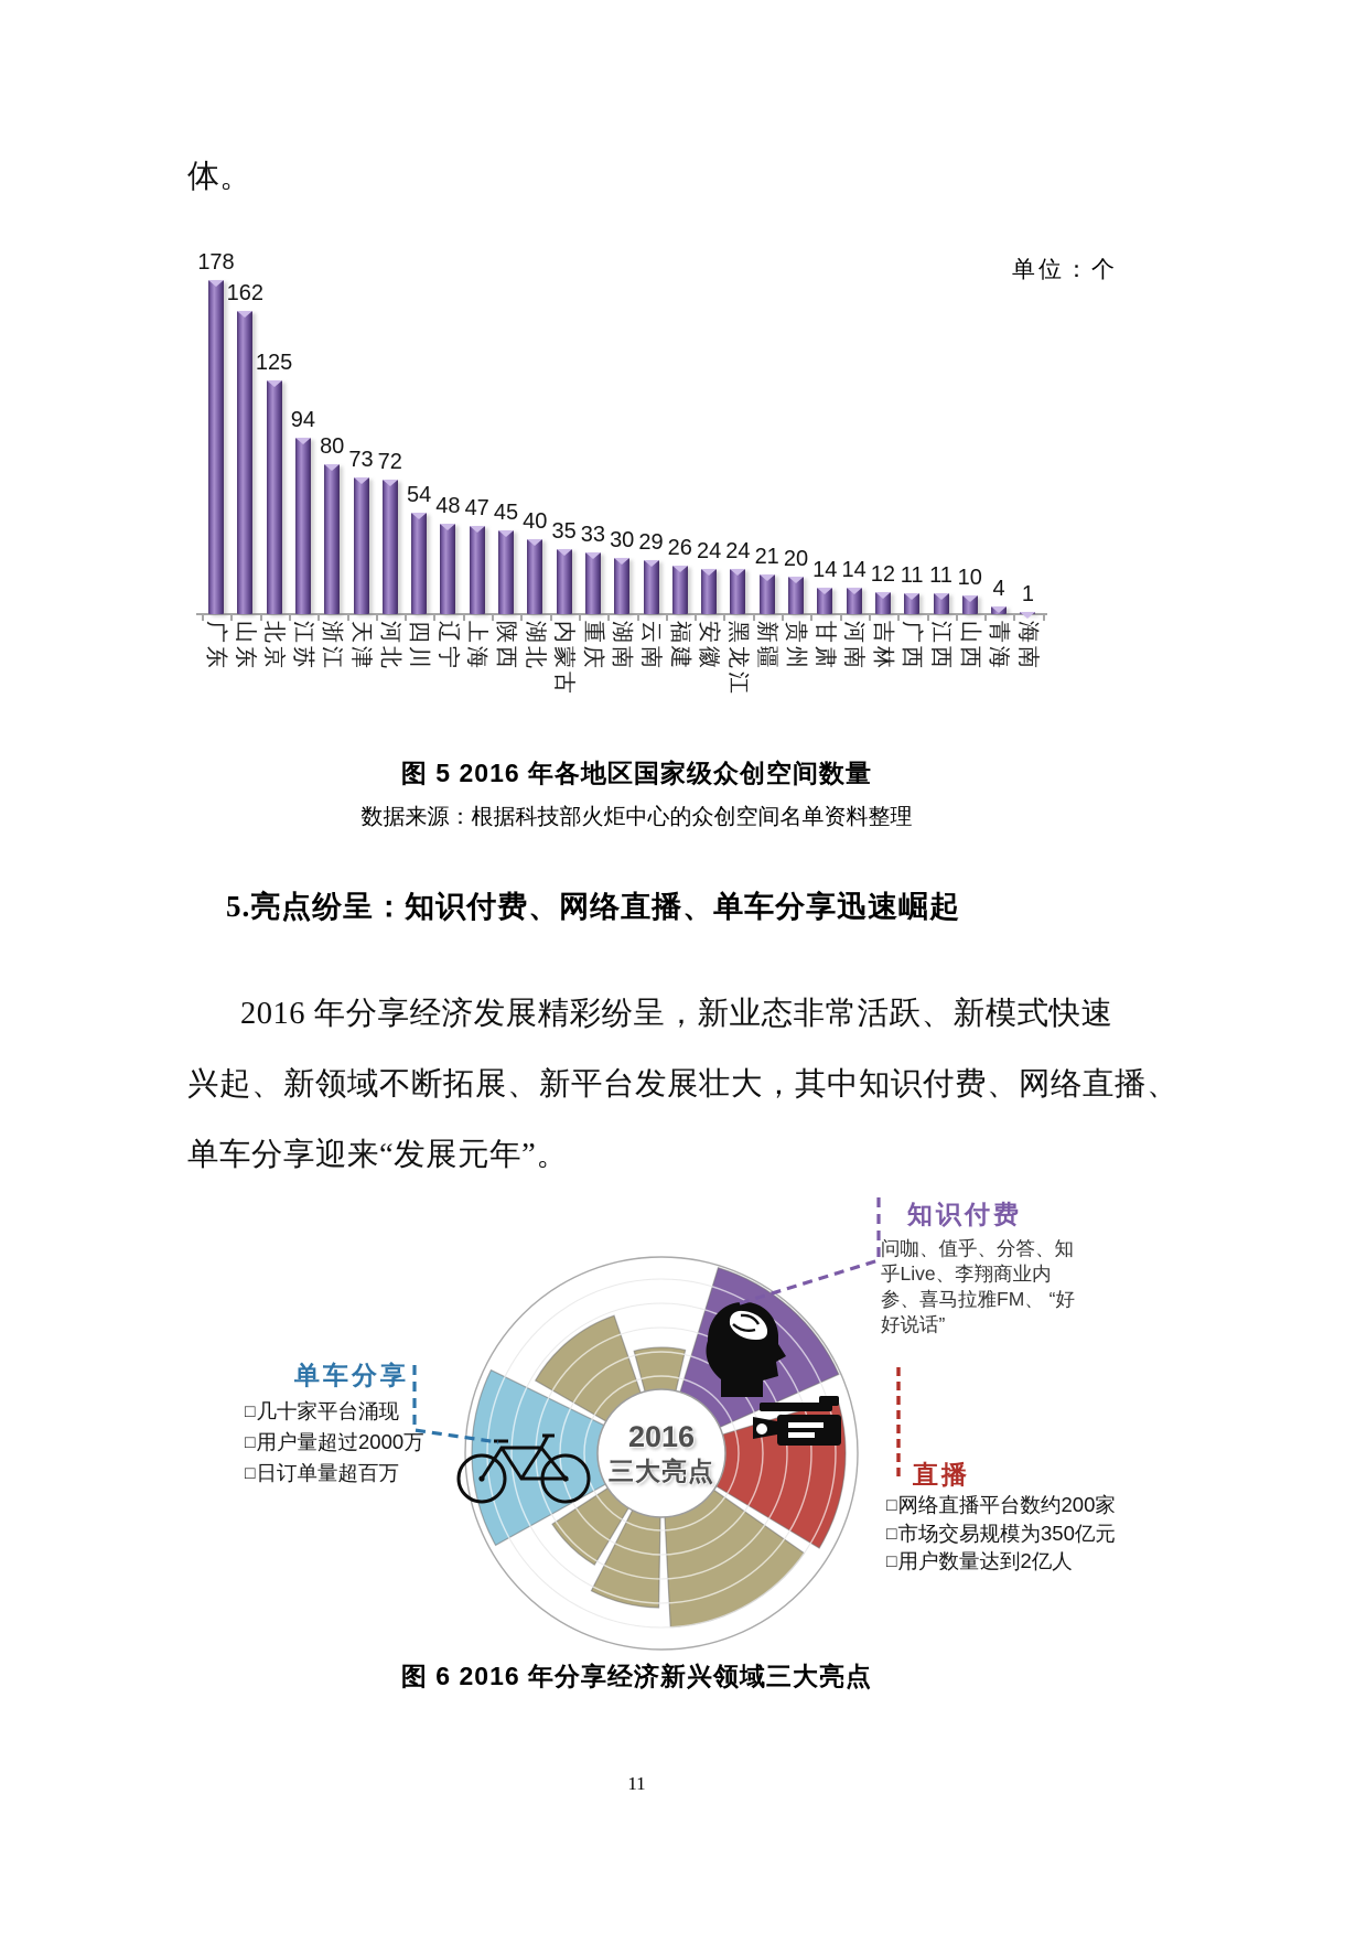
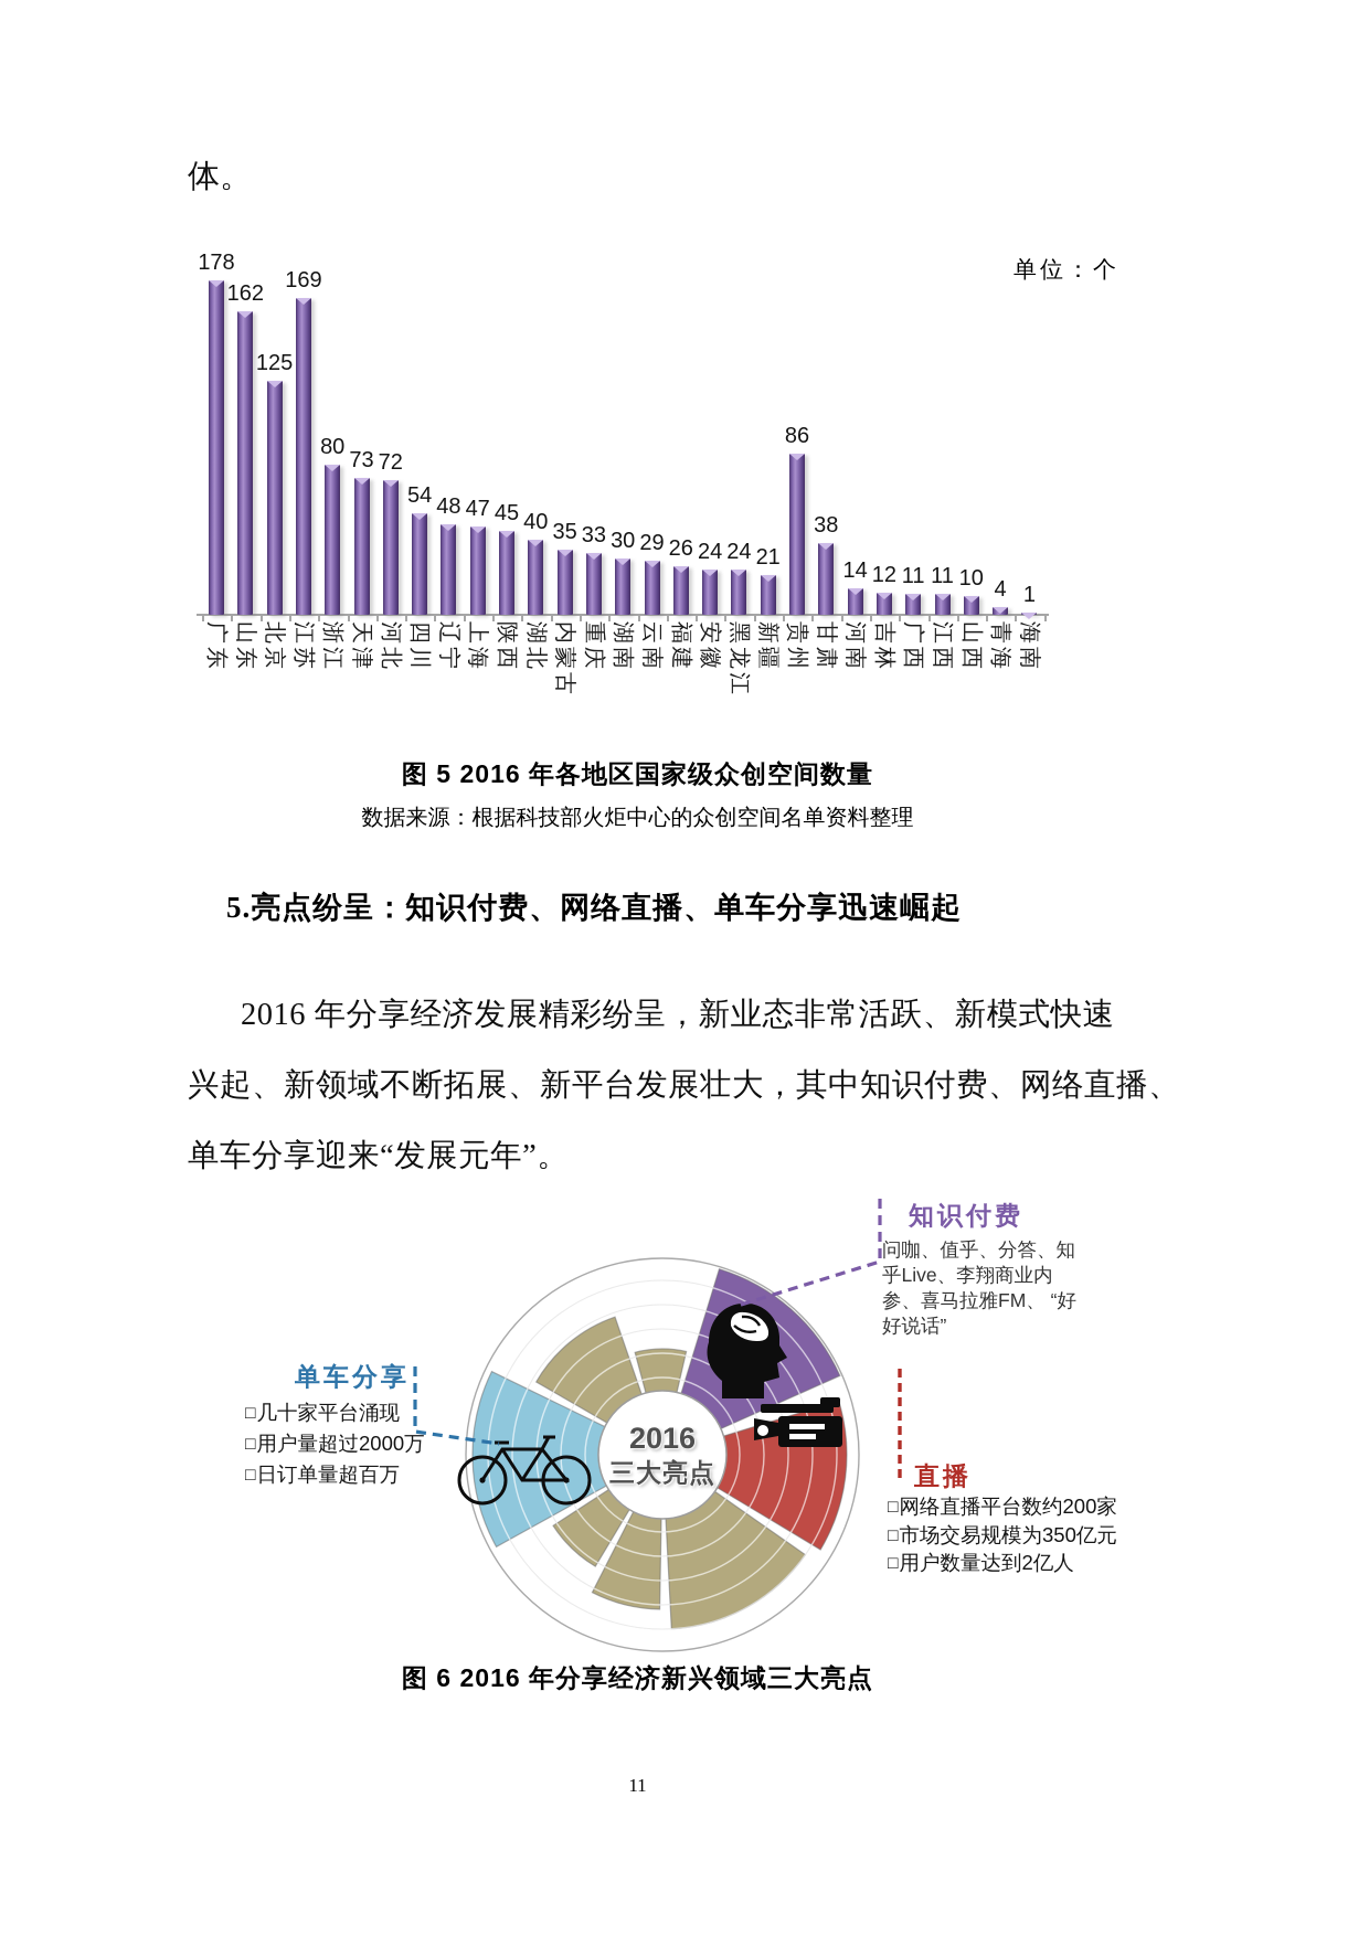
江苏: 94 -> 169
贵州: 20 -> 86
甘肃: 14 -> 38
